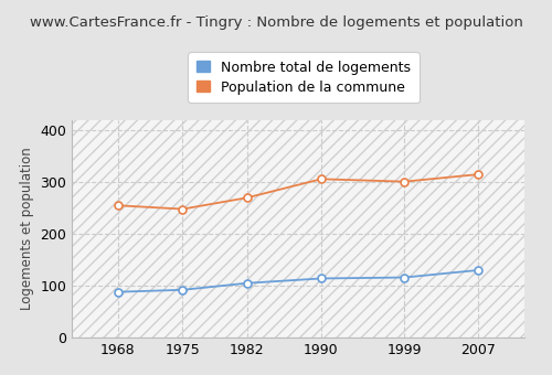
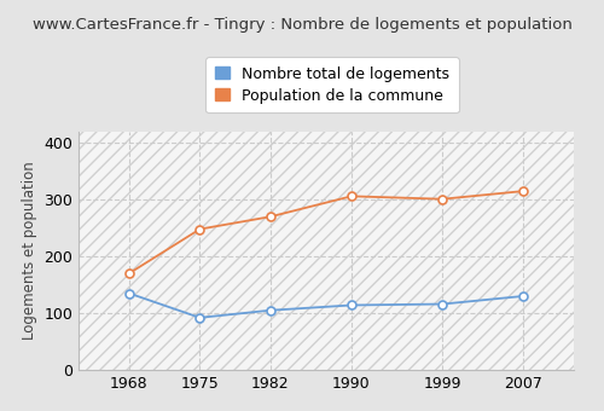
Nombre total de logements/1968: 88 -> 135
Population de la commune/1968: 255 -> 170
